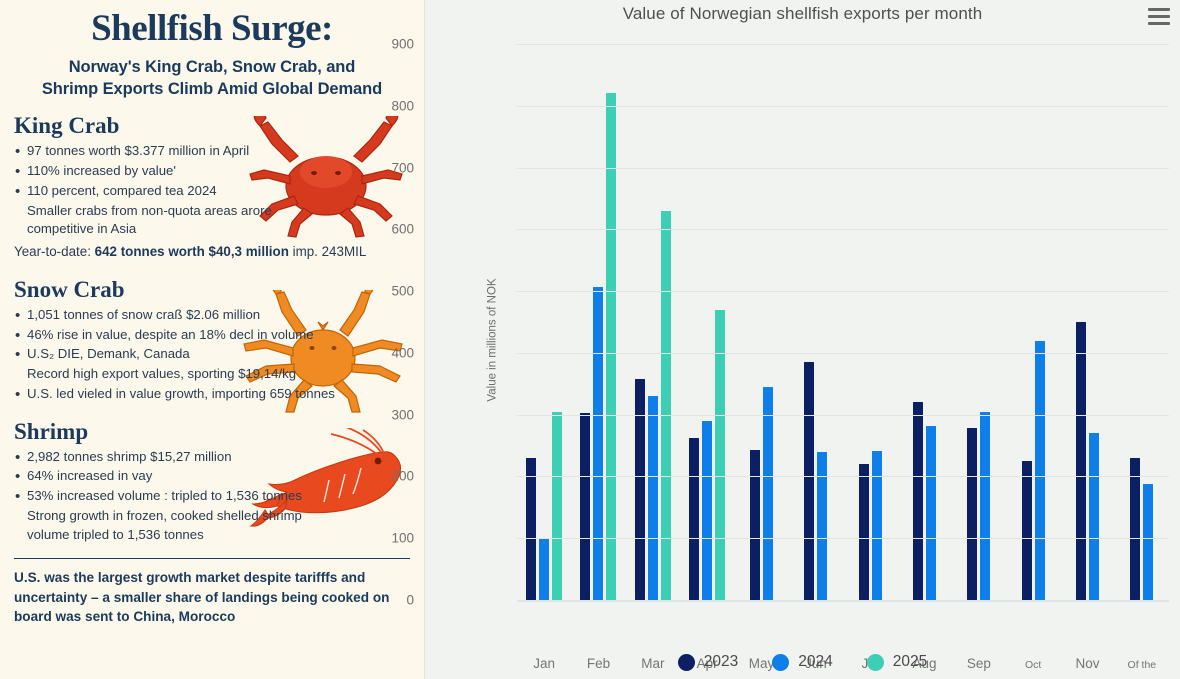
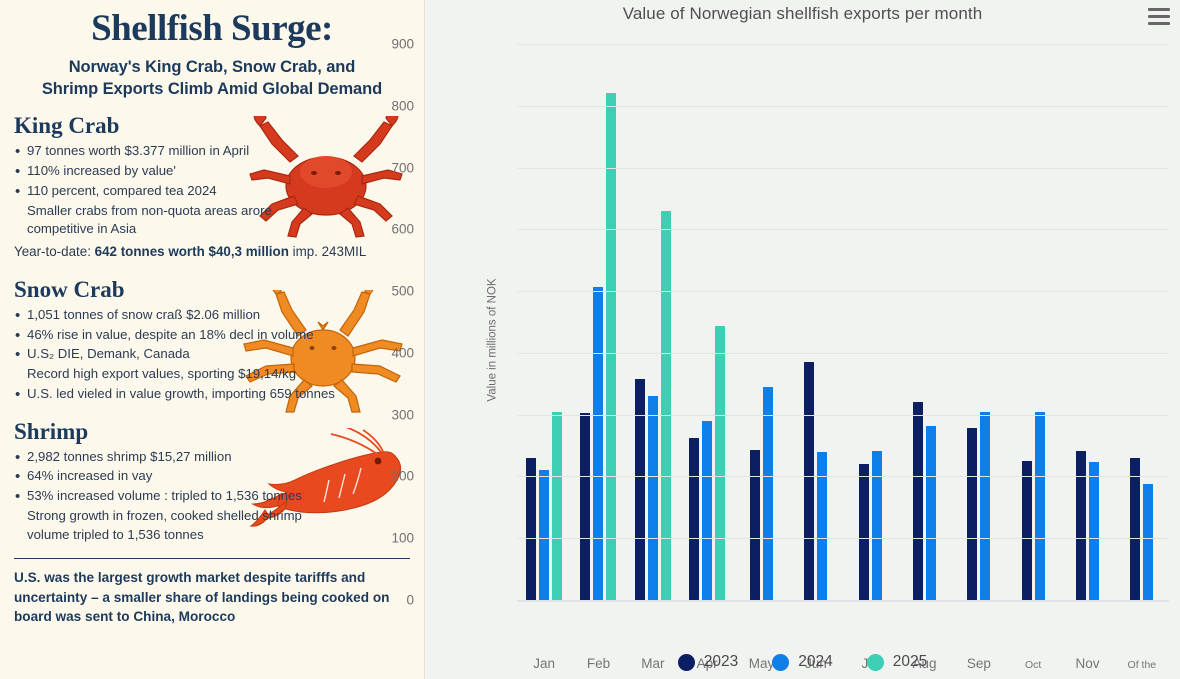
2024/Jan: 100 -> 210
2025/Apr: 470 -> 440
2024/Oct: 420 -> 300
2023/Nov: 450 -> 240
2024/Nov: 270 -> 220
